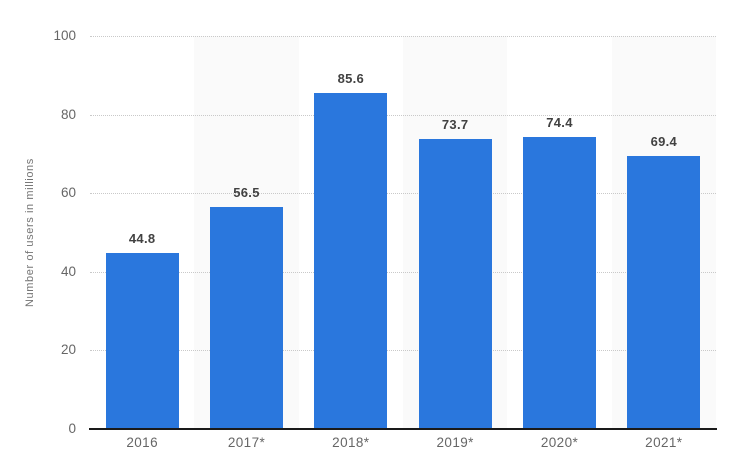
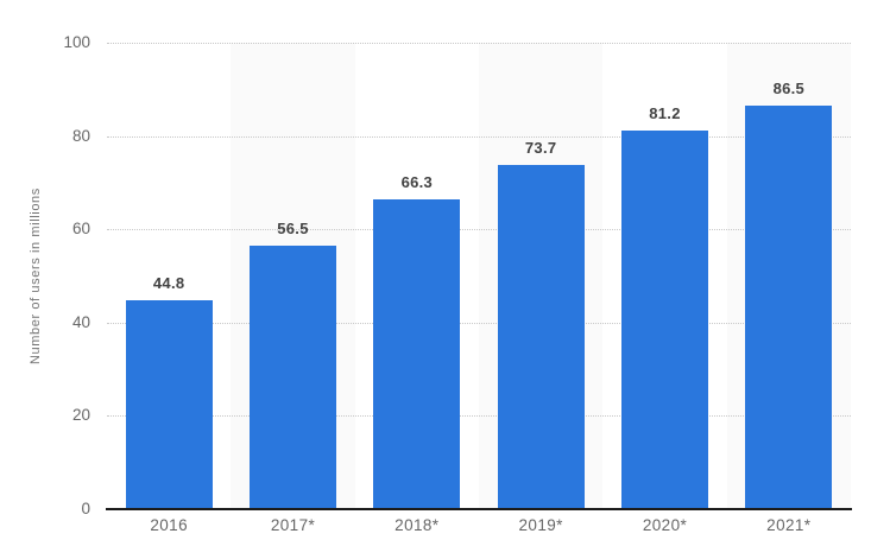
2018*: 85.6 -> 66.3
2020*: 74.4 -> 81.2
2021*: 69.4 -> 86.5
